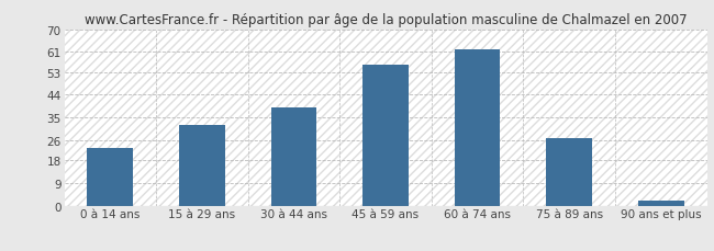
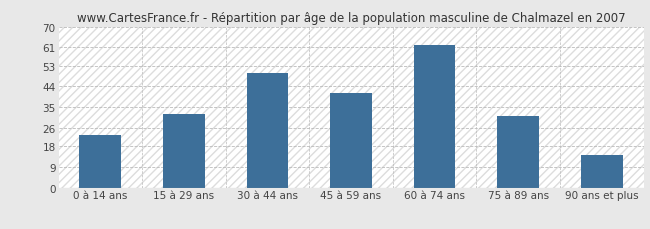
30 à 44 ans: 39 -> 50
45 à 59 ans: 56 -> 41
75 à 89 ans: 27 -> 31
90 ans et plus: 2 -> 14
